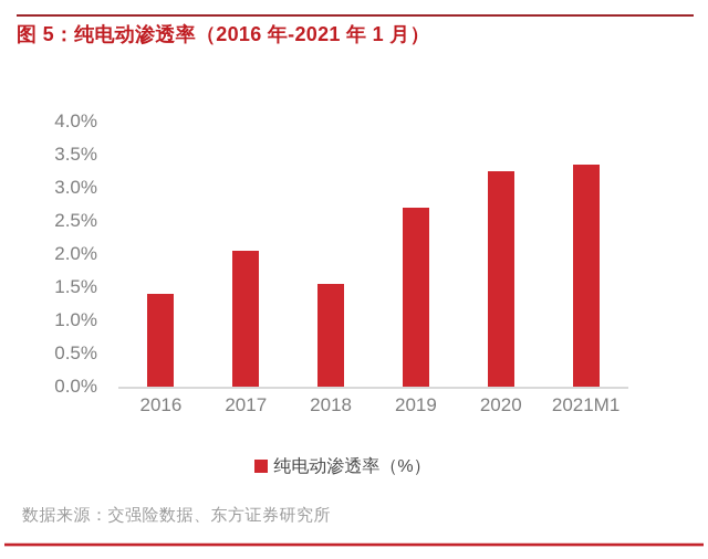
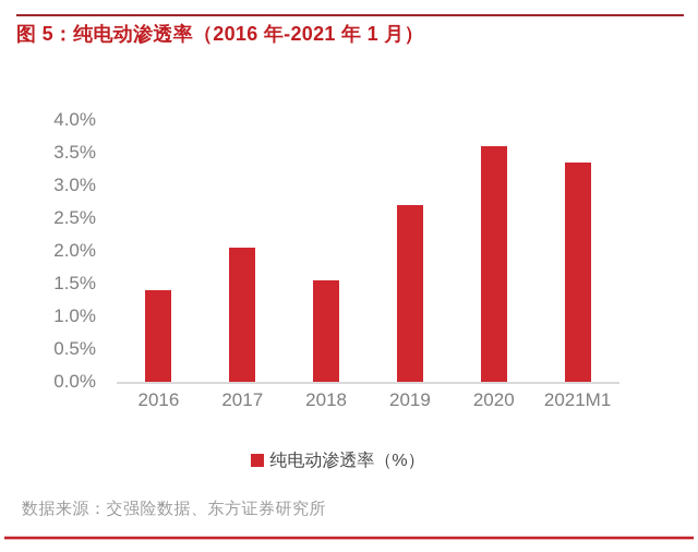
2020: 3.2% -> 3.6%
